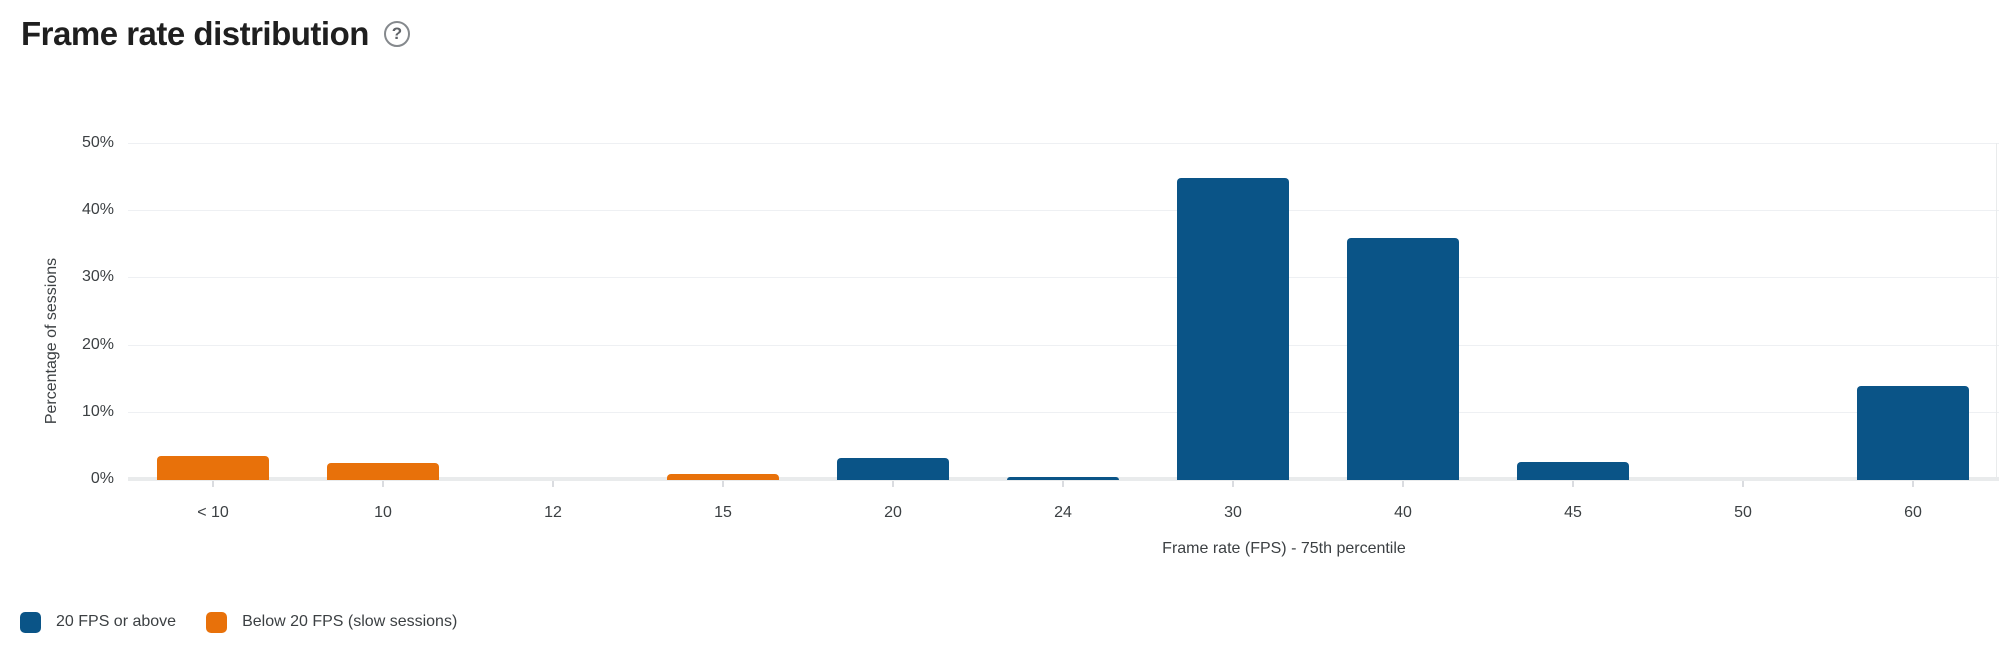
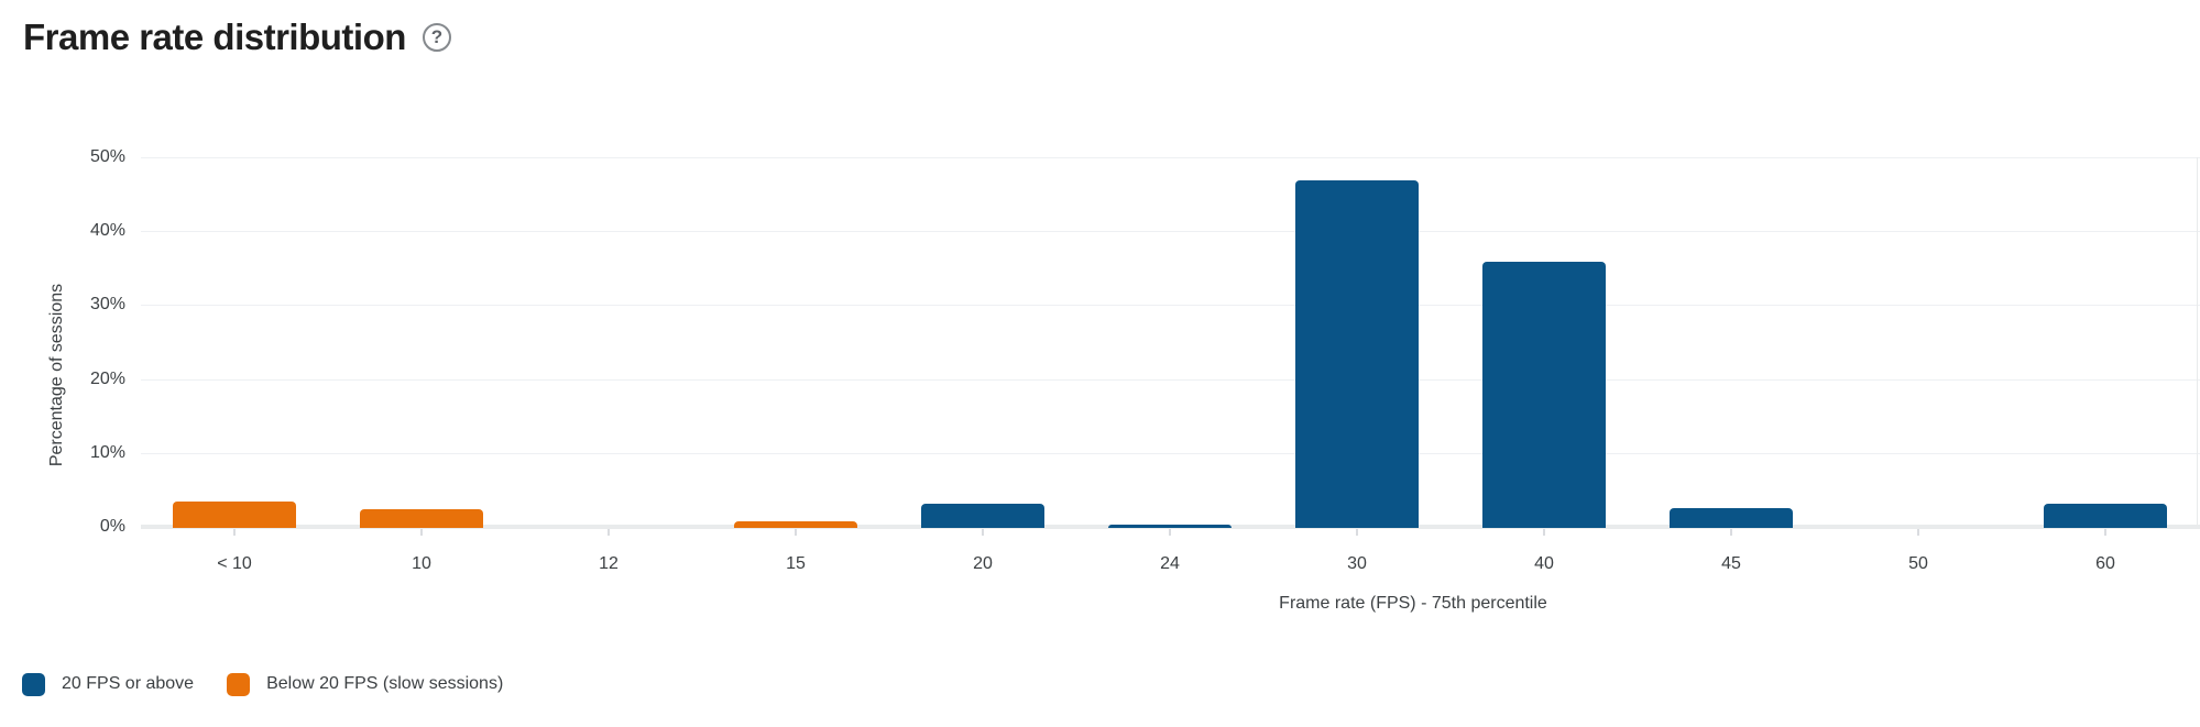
20 FPS or above/30: 45% -> 47%
20 FPS or above/60: 14% -> 3%
